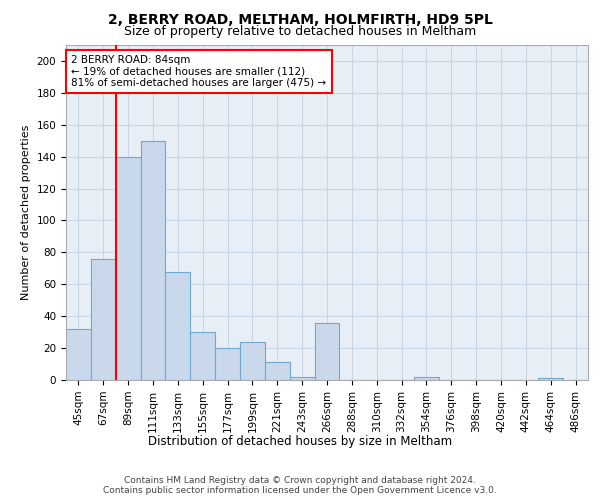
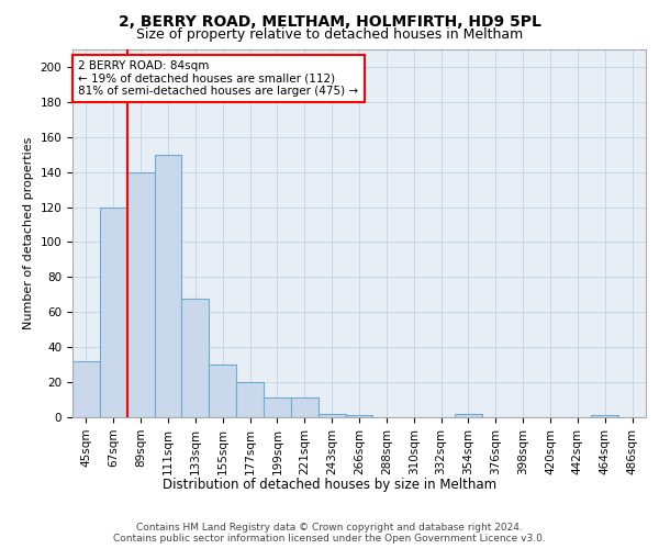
67sqm: 76 -> 120
199sqm: 24 -> 11
266sqm: 36 -> 1
